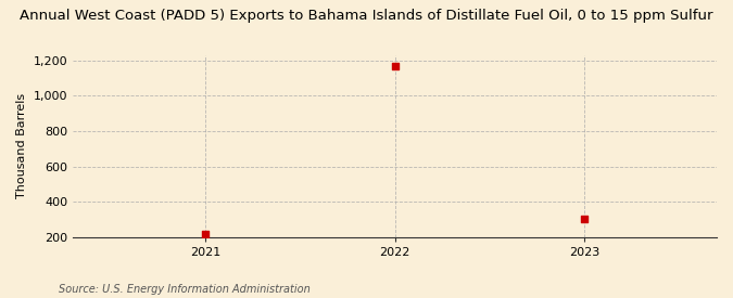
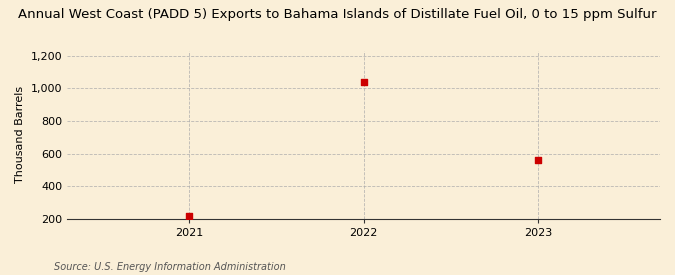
2022: 1,160 -> 1,040
2023: 300 -> 560
